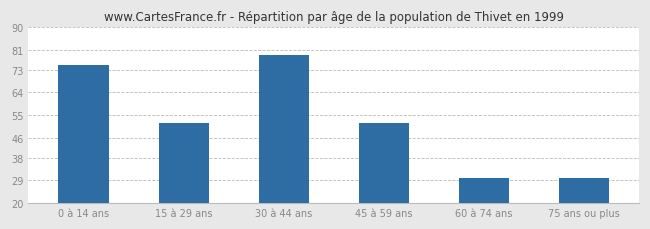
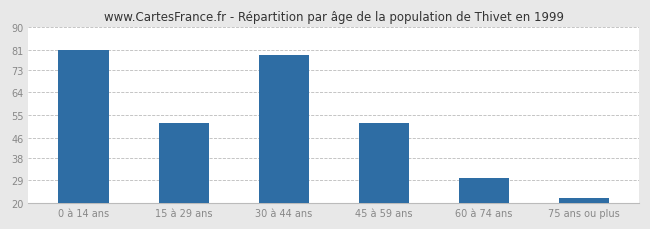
0 à 14 ans: 75 -> 81
75 ans ou plus: 30 -> 22
